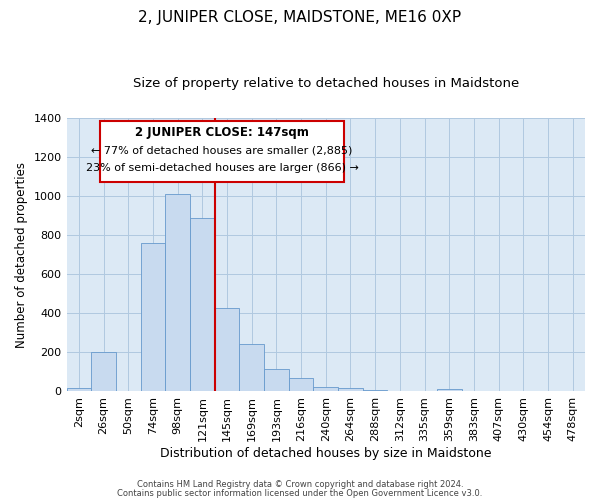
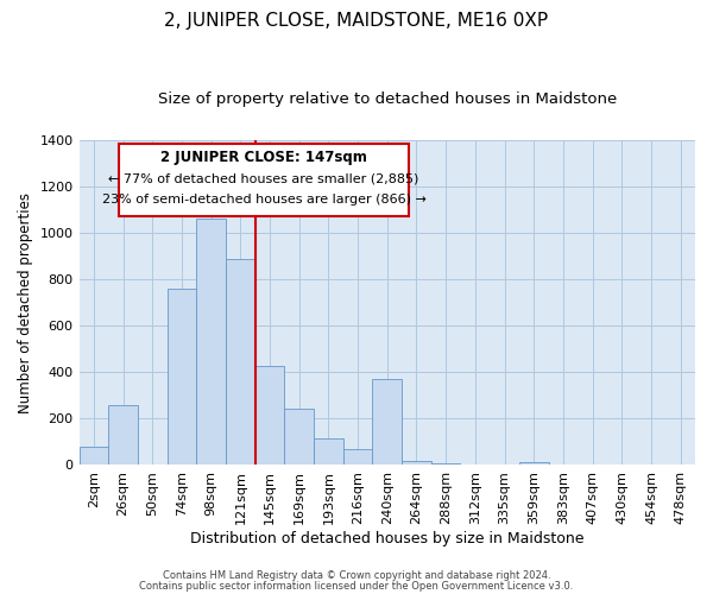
2sqm: 20 -> 80
26sqm: 200 -> 260
98sqm: 1010 -> 1060
240sqm: 20 -> 370
